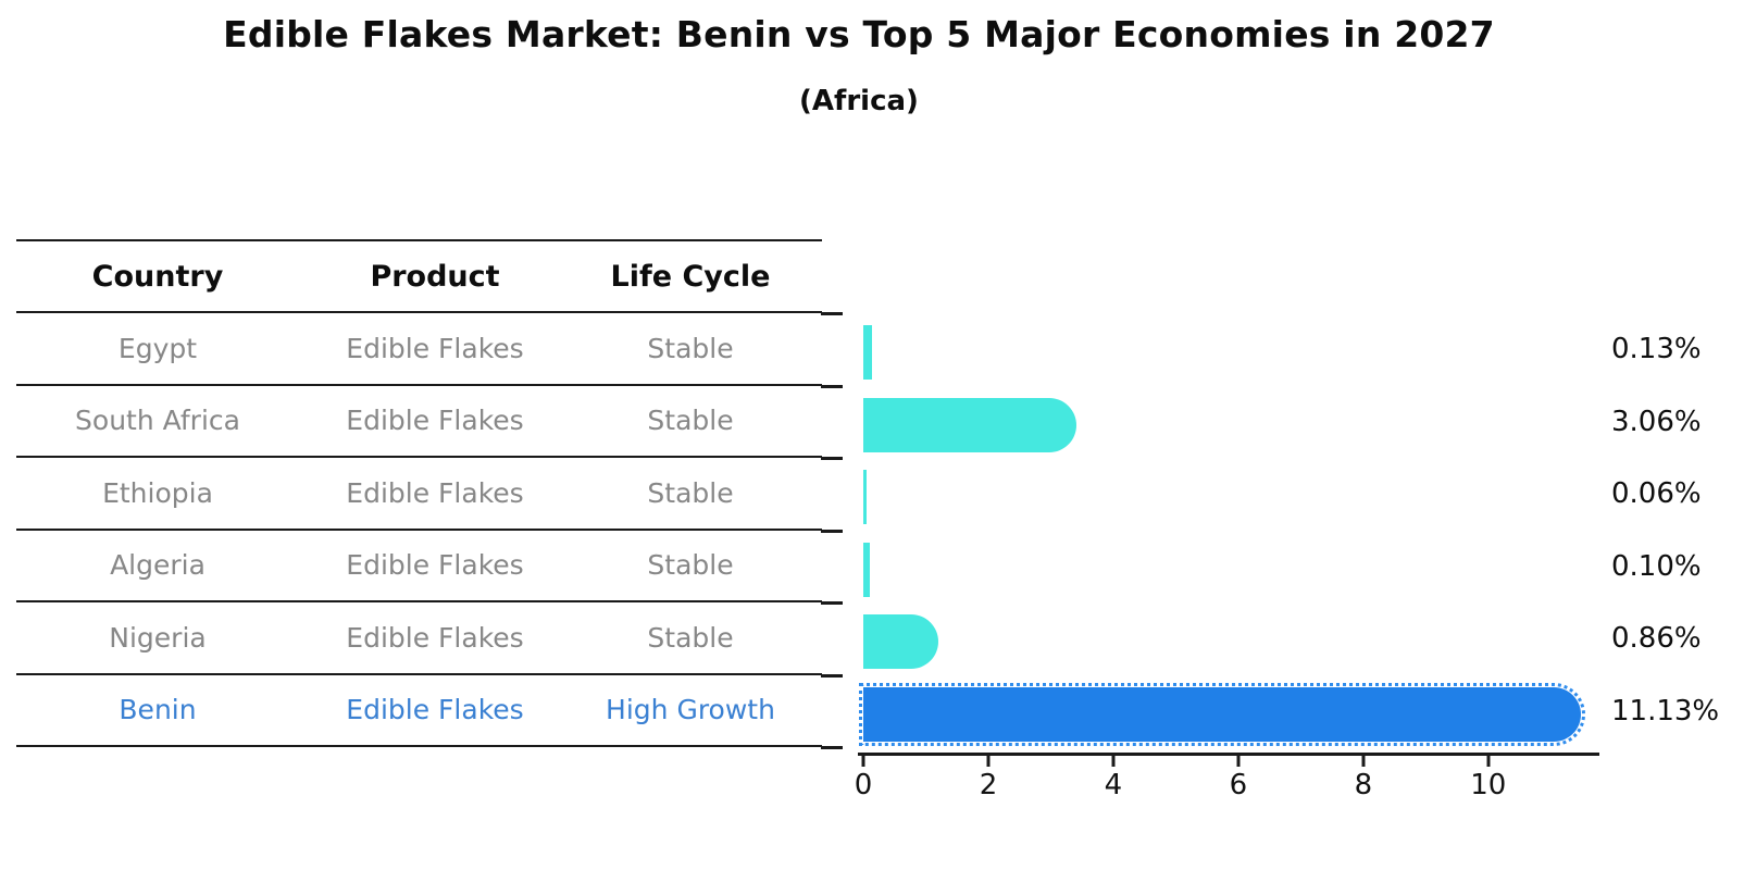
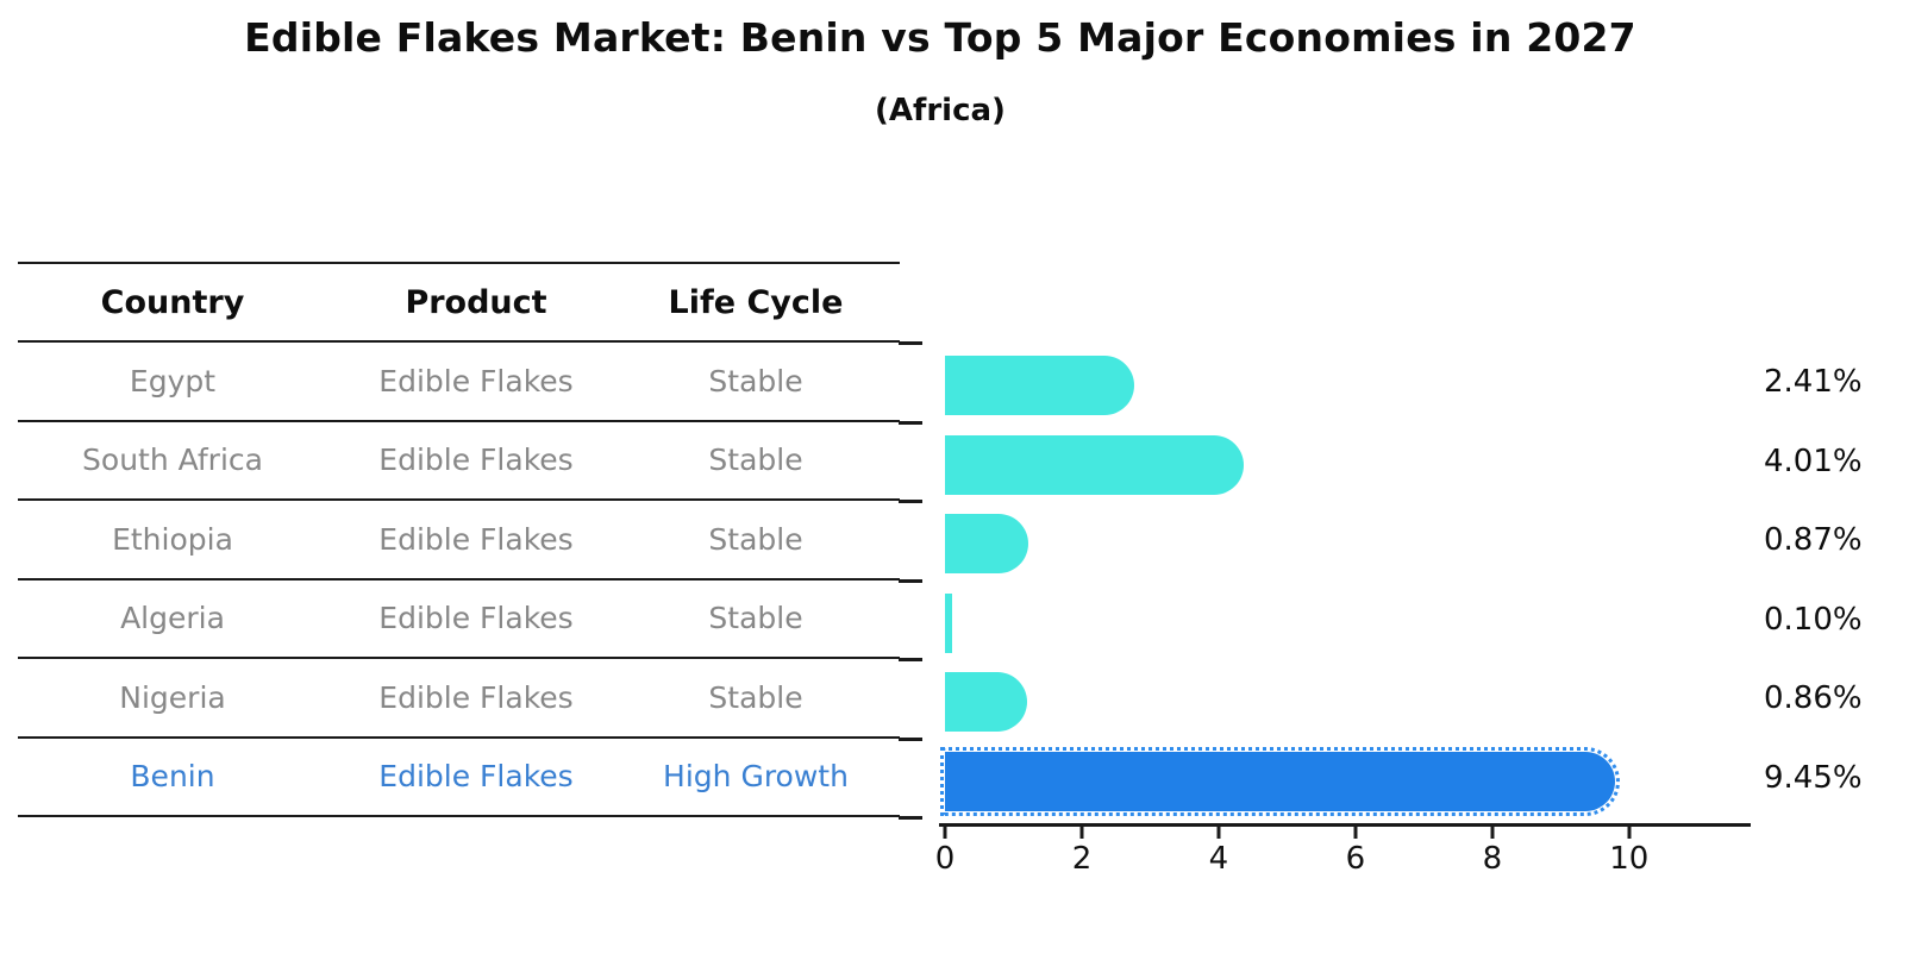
Egypt: 0.13% -> 2.41%
South Africa: 3.06% -> 4.01%
Ethiopia: 0.06% -> 0.87%
Benin: 11.13% -> 9.45%
